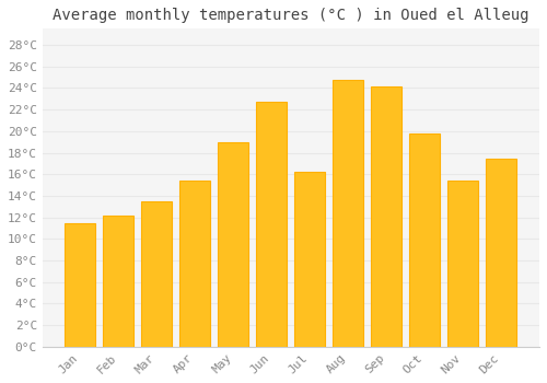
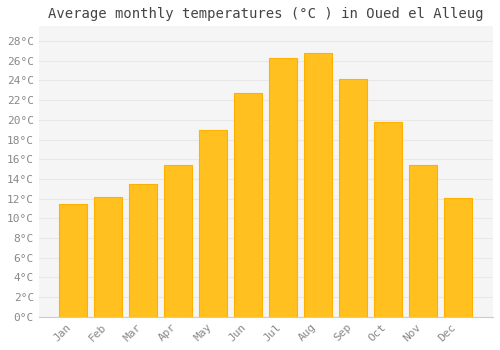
Jul: 16.2°C -> 26.3°C
Aug: 24.8°C -> 26.8°C
Dec: 17.4°C -> 12.1°C
